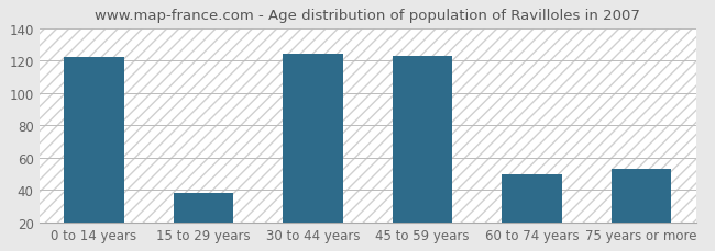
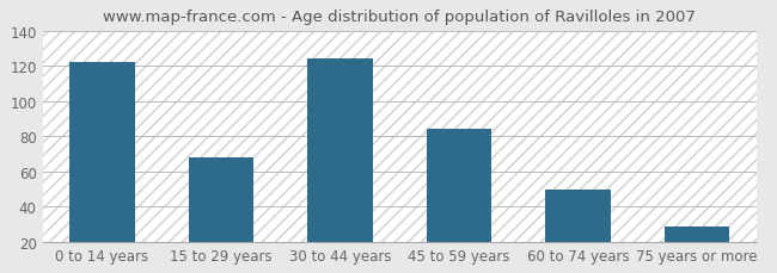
15 to 29 years: 38 -> 68
45 to 59 years: 123 -> 84
75 years or more: 53 -> 29
